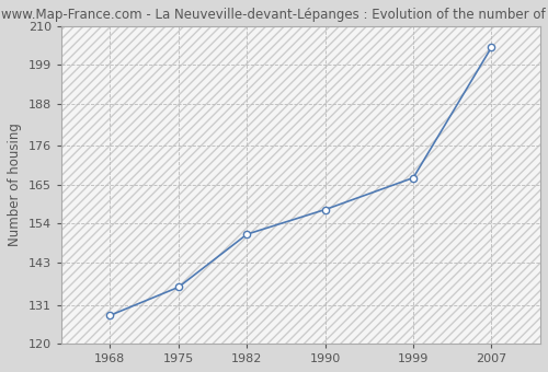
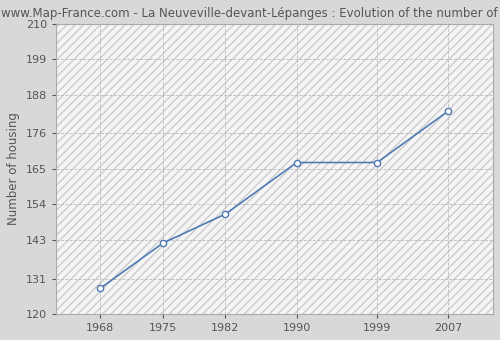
1975: 136 -> 142
1990: 158 -> 167
2007: 204 -> 183
